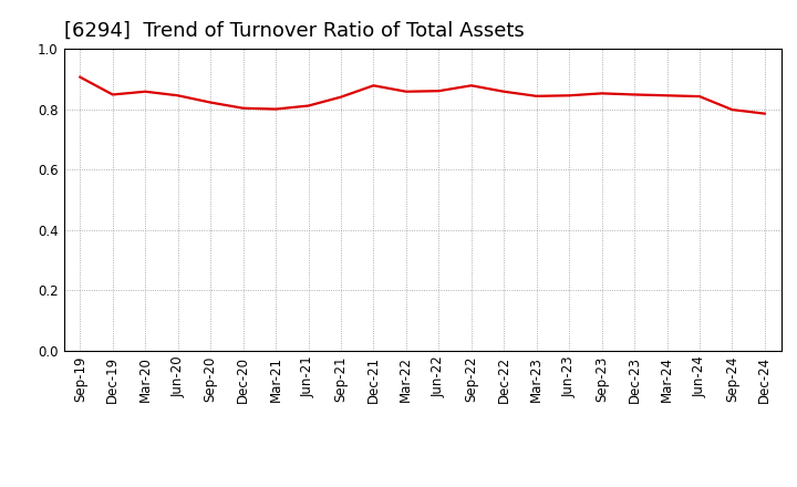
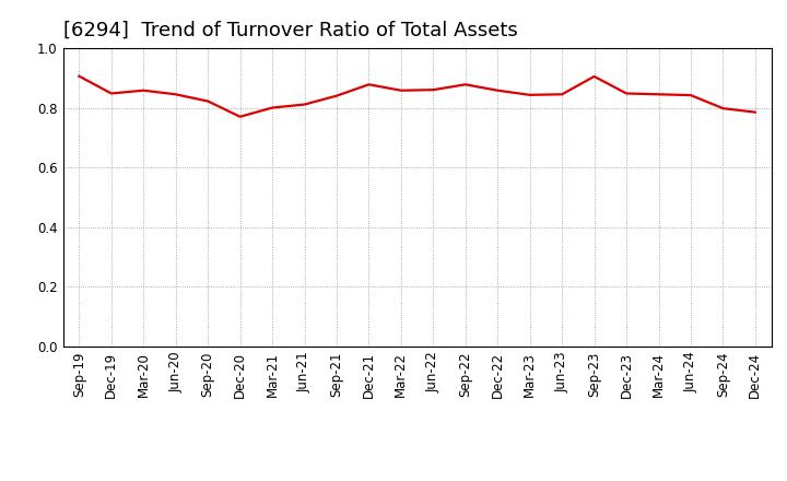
Dec-20: 0.803 -> 0.770
Sep-23: 0.852 -> 0.905
